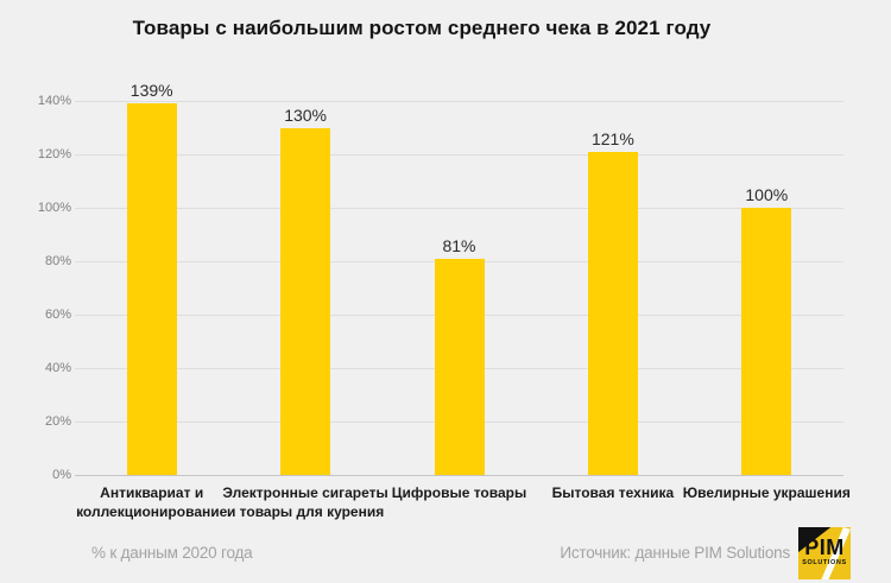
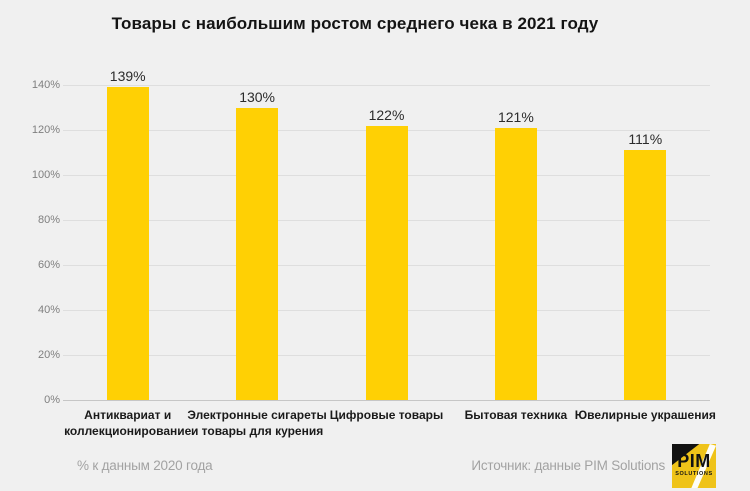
Цифровые товары: 81% -> 122%
Ювелирные украшения: 100% -> 111%
